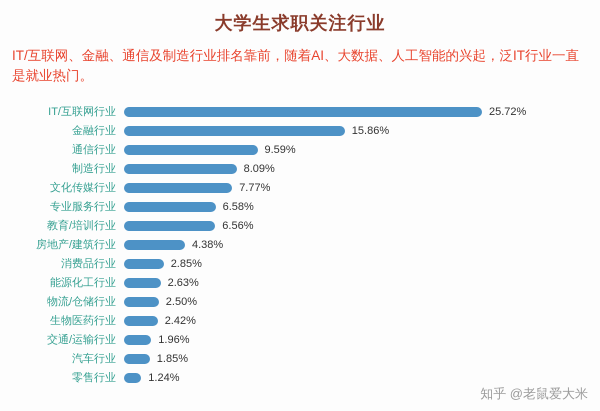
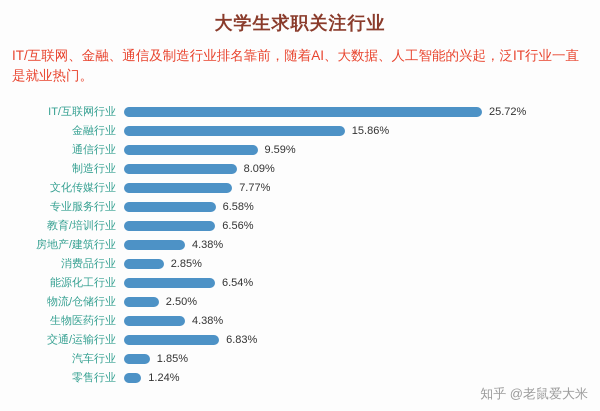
能源化工行业: 2.63% -> 6.54%
生物医药行业: 2.42% -> 4.38%
交通/运输行业: 1.96% -> 6.83%
